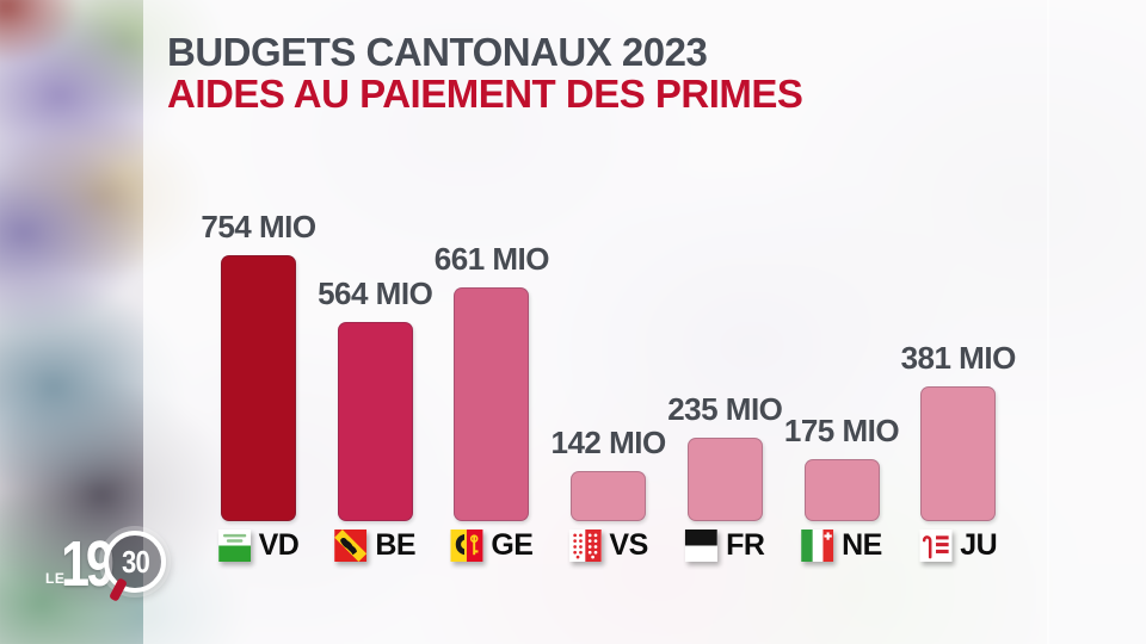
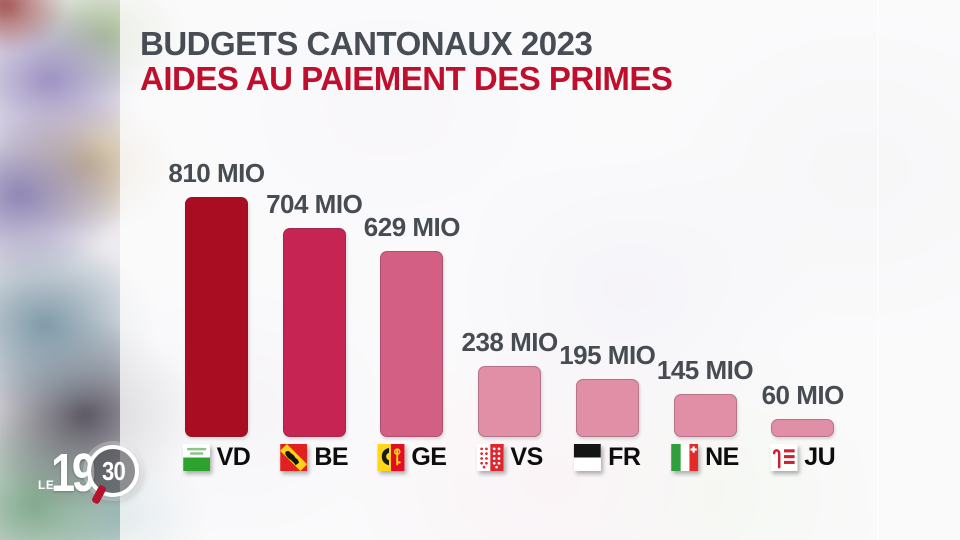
VD: 754 -> 810
BE: 564 -> 704
GE: 661 -> 629
VS: 142 -> 238
FR: 235 -> 195
NE: 175 -> 145
JU: 381 -> 60
